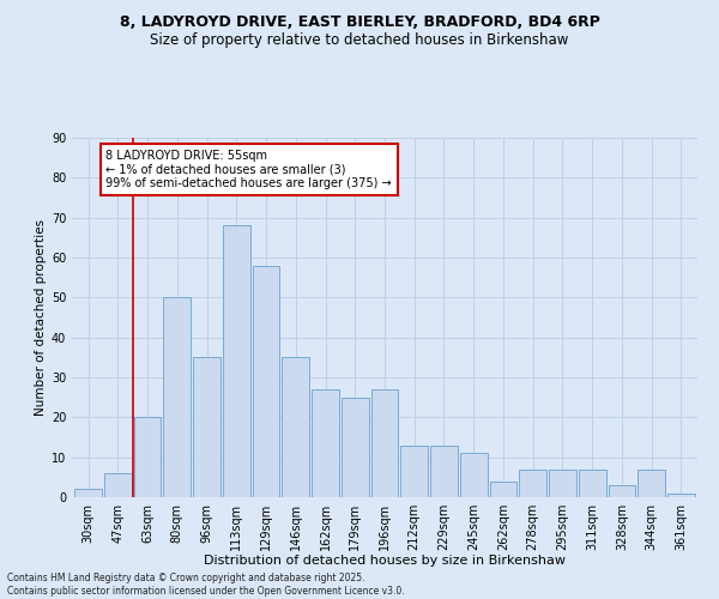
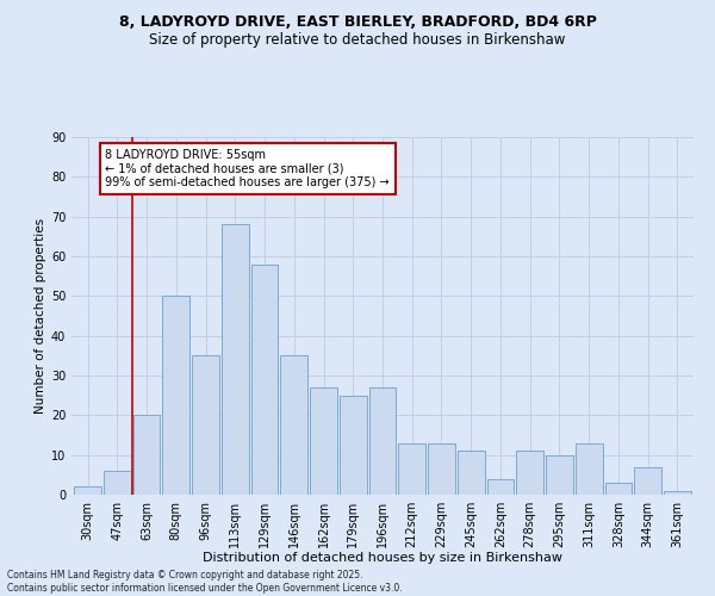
278sqm: 7 -> 11
295sqm: 7 -> 10
311sqm: 7 -> 13
